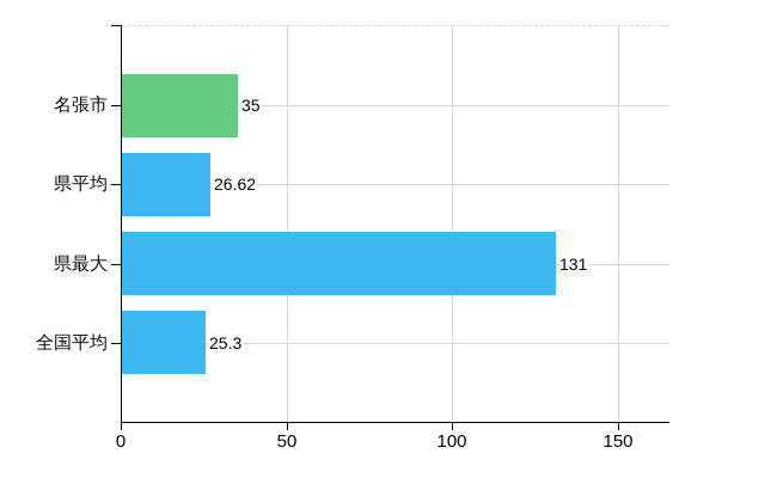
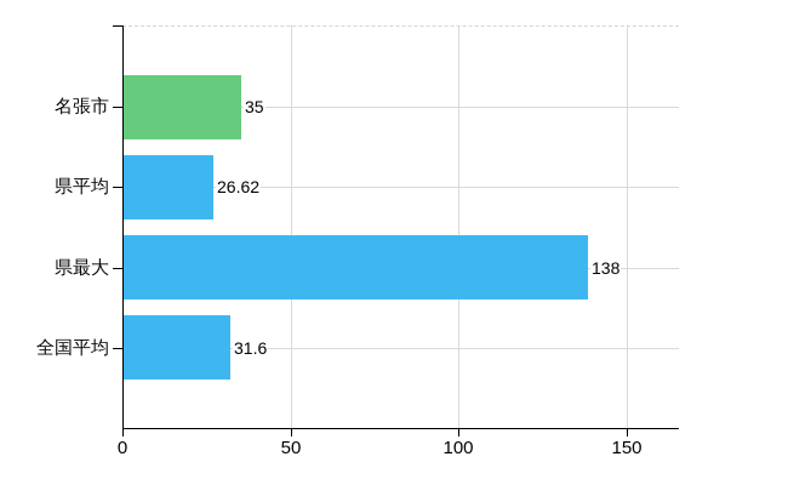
県最大: 131 -> 138
全国平均: 25.3 -> 31.6
